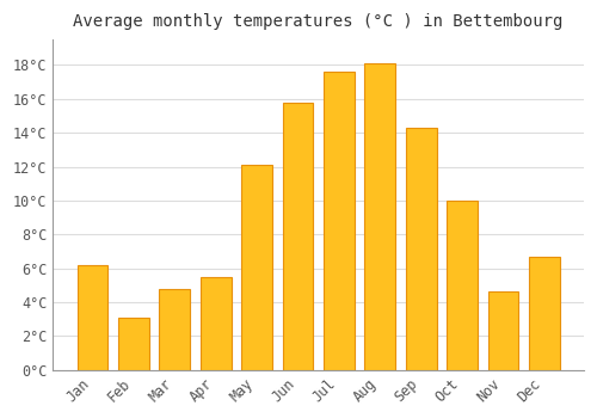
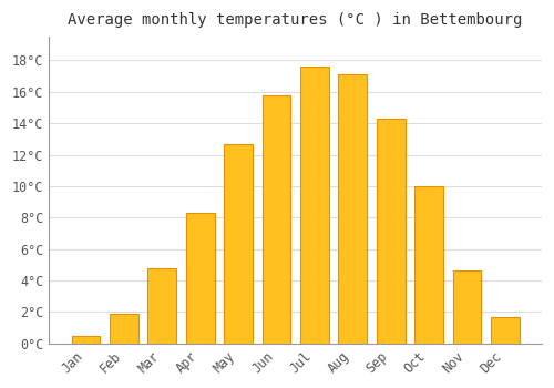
Jan: 6.2°C -> 0.5°C
Feb: 3.1°C -> 1.9°C
Apr: 5.5°C -> 8.3°C
May: 12.1°C -> 12.7°C
Aug: 18.1°C -> 17.1°C
Dec: 6.7°C -> 1.7°C
